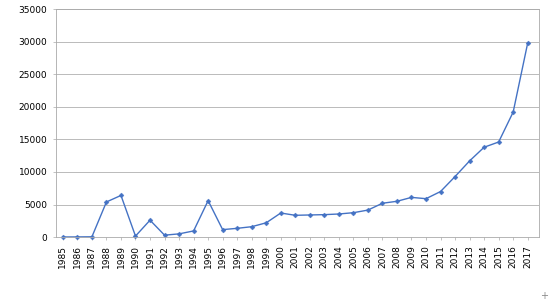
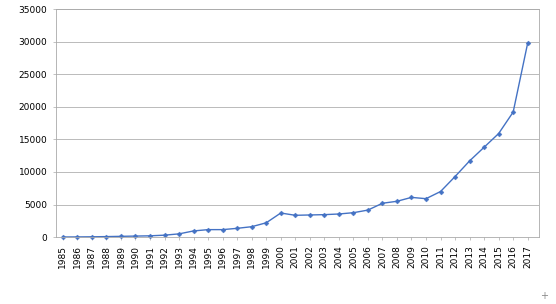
1988: 5400 -> 100
1989: 6400 -> 100
1991: 2600 -> 200
1995: 5600 -> 1200
2015: 14600 -> 15900
